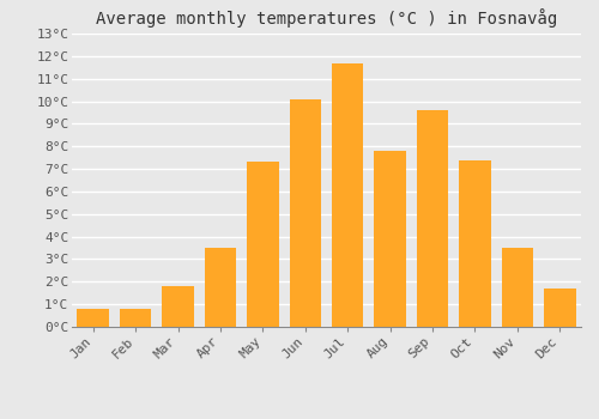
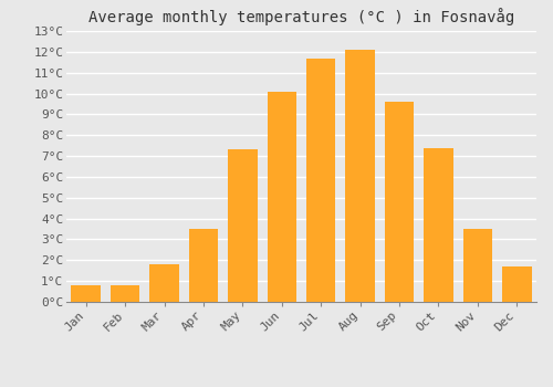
Aug: 7.8°C -> 12.1°C
